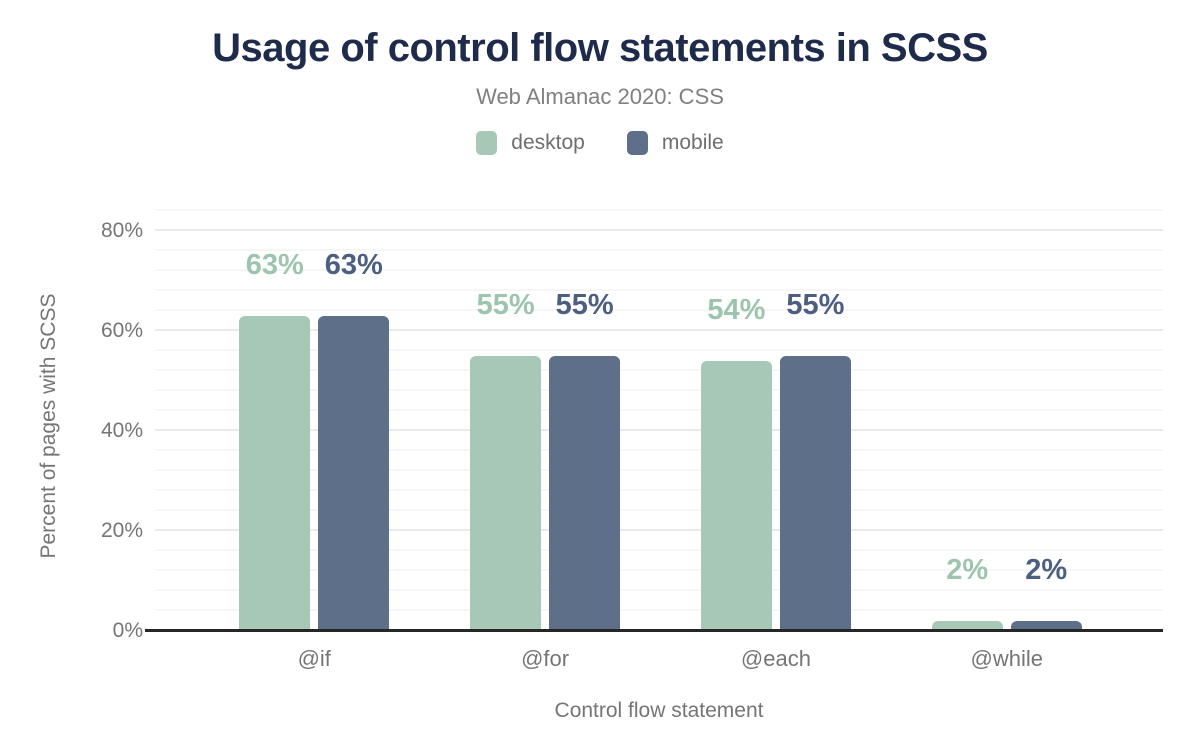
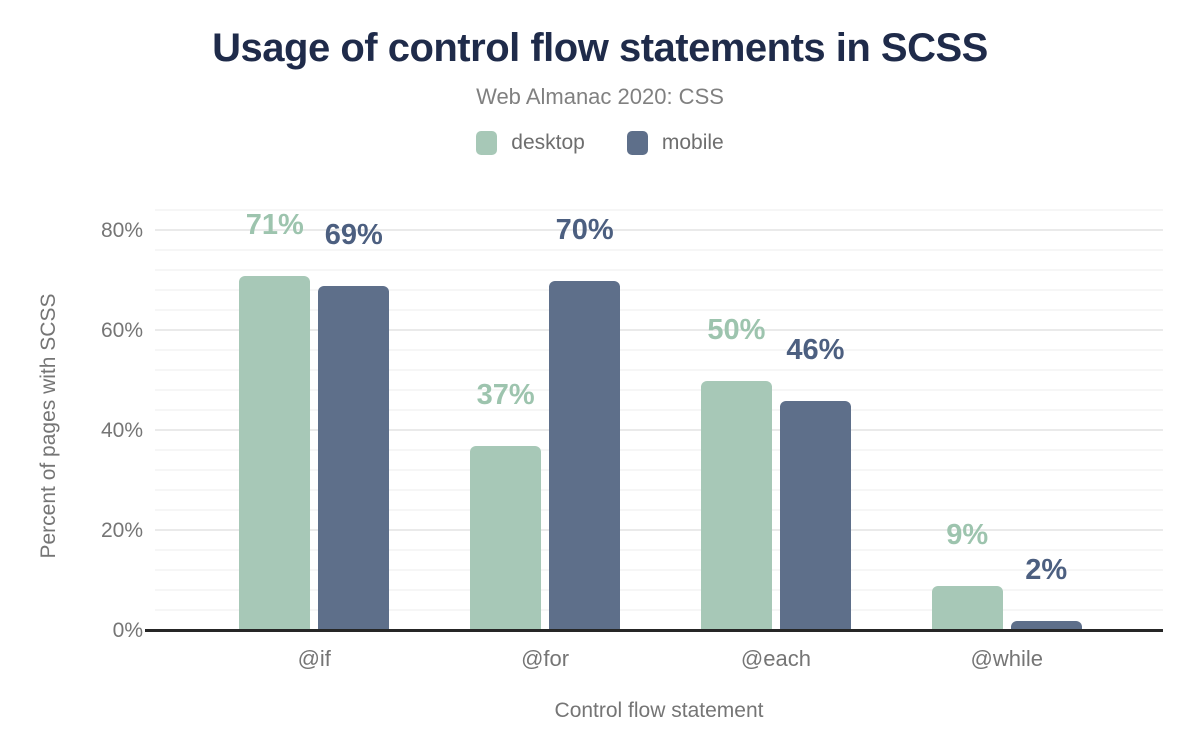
desktop/@if: 63% -> 71%
mobile/@if: 63% -> 69%
desktop/@for: 55% -> 37%
mobile/@for: 55% -> 70%
desktop/@each: 54% -> 50%
mobile/@each: 55% -> 46%
desktop/@while: 2% -> 9%
